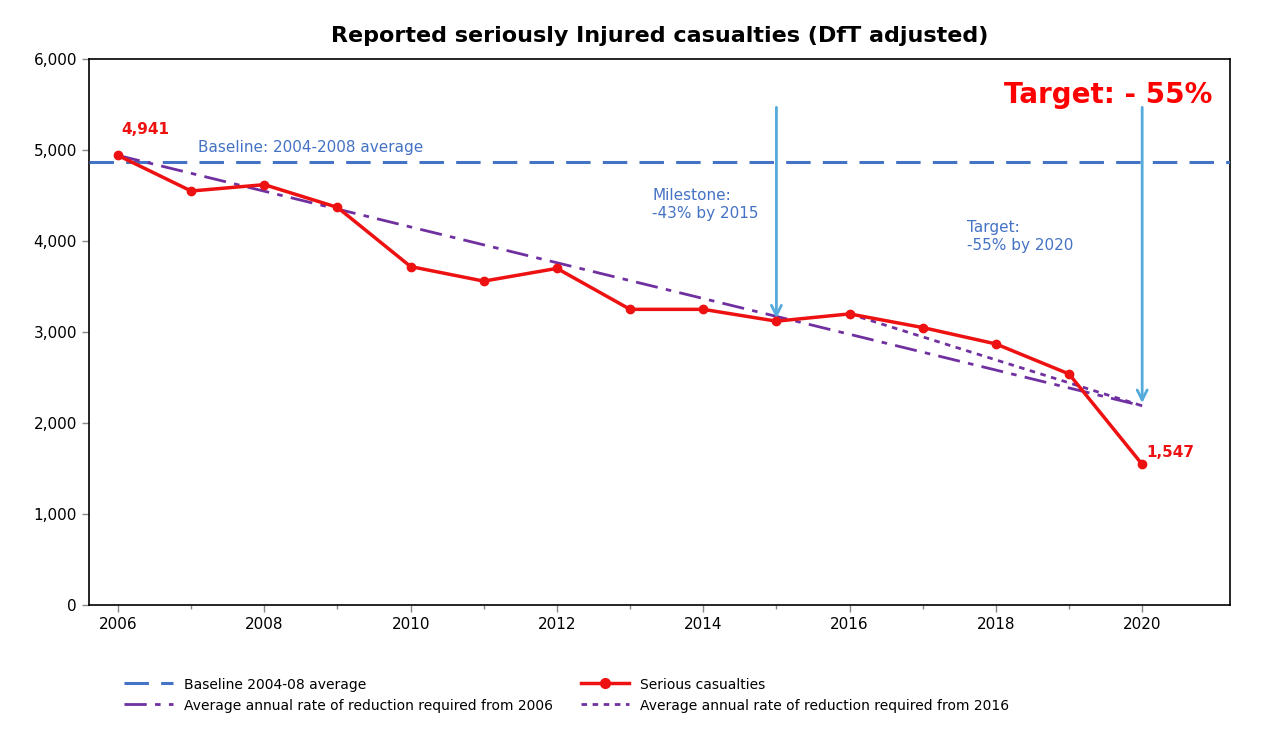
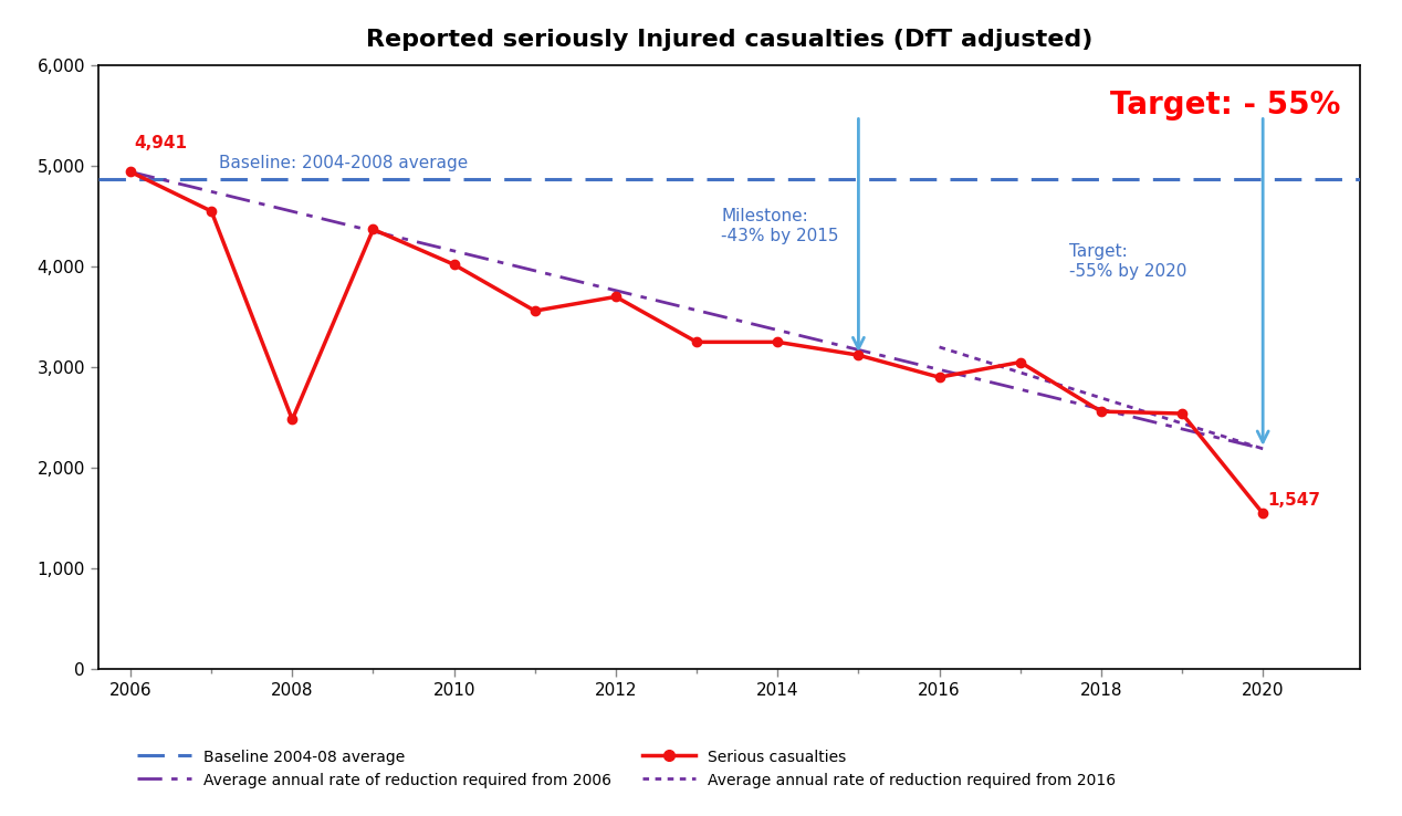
2008: 4,620 -> 2,480
2010: 3,720 -> 4,020
2016: 3,200 -> 2,900
2018: 2,870 -> 2,560
